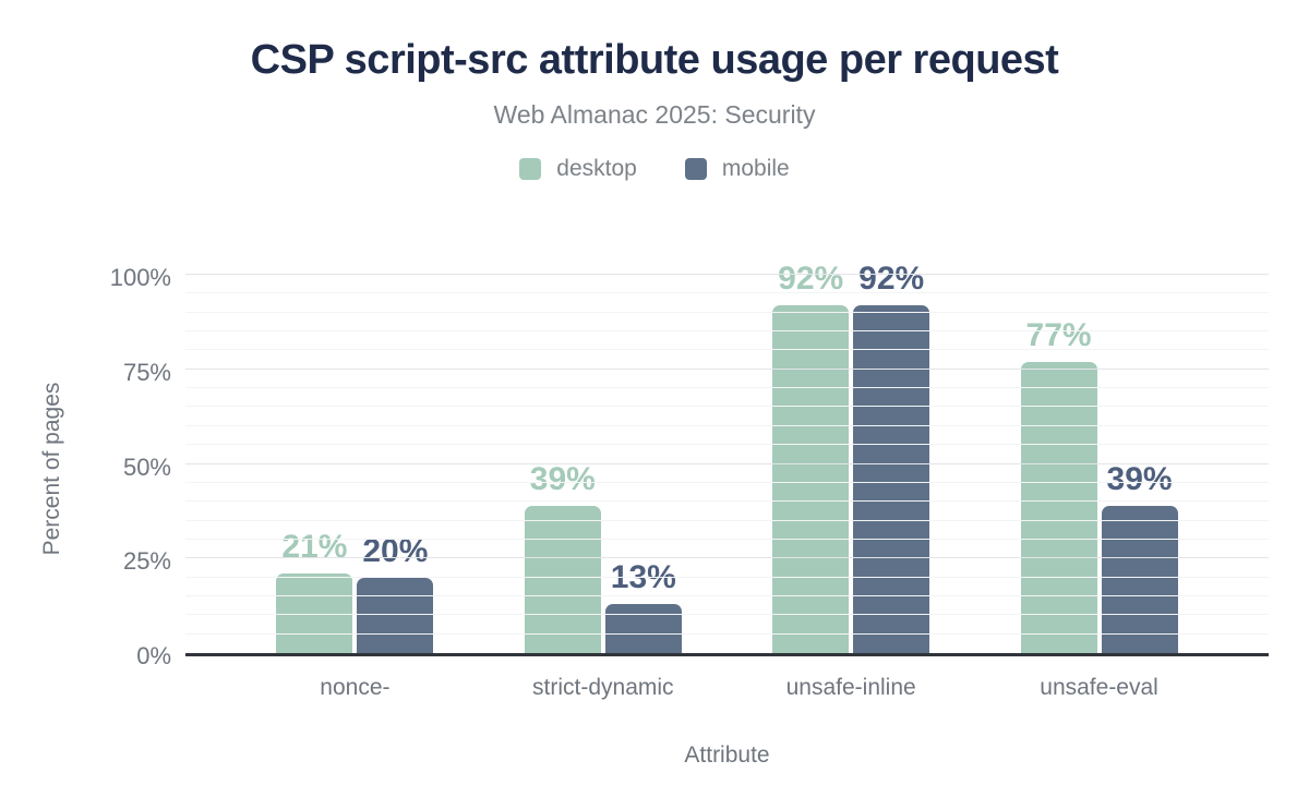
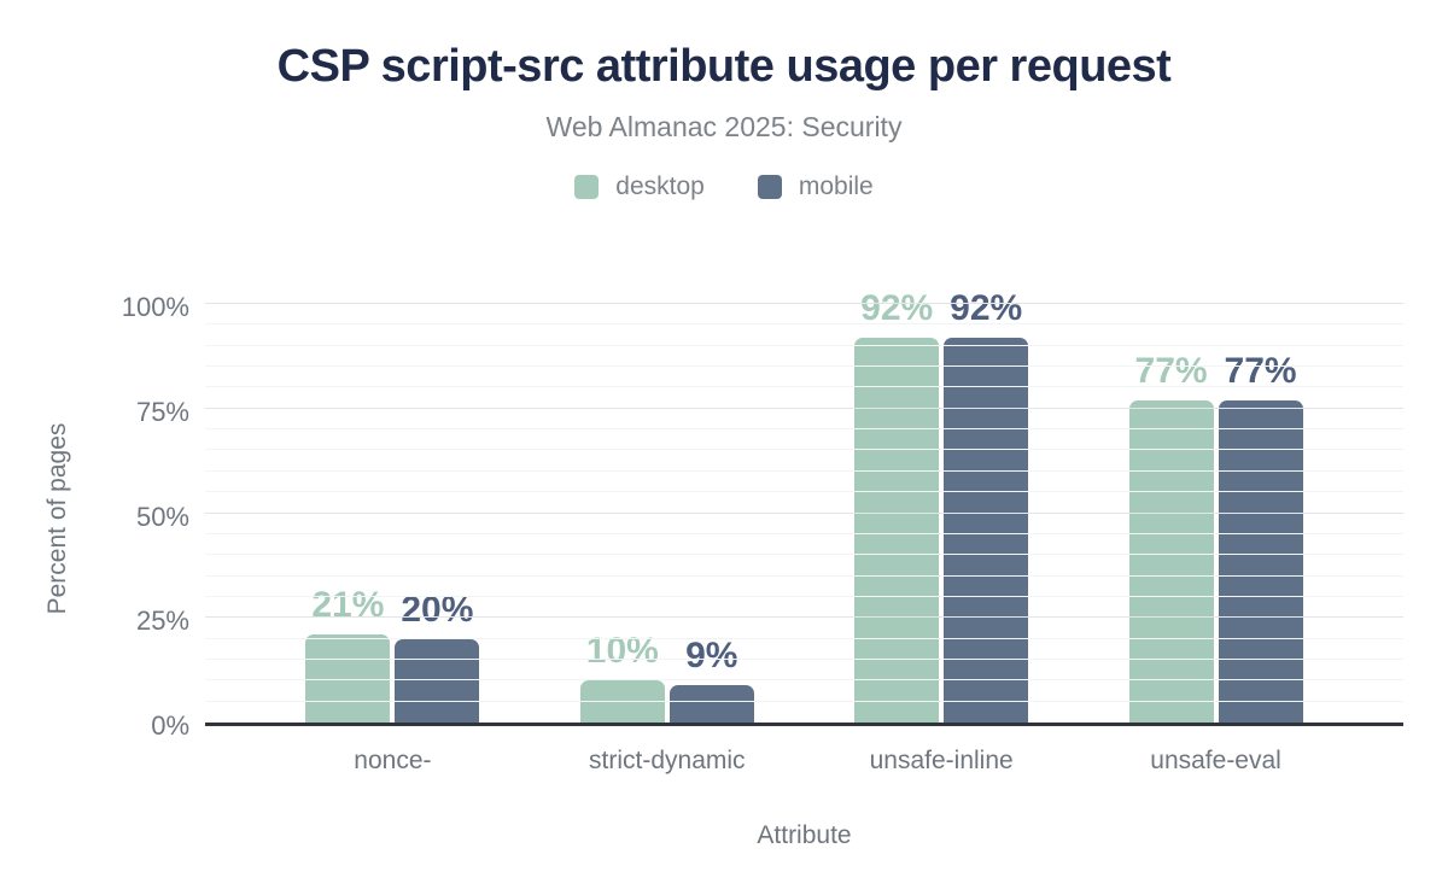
desktop/strict-dynamic: 39% -> 10%
mobile/strict-dynamic: 13% -> 9%
mobile/unsafe-eval: 39% -> 77%
